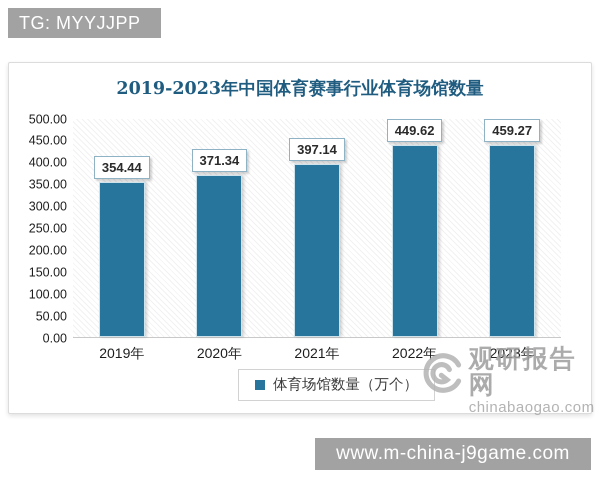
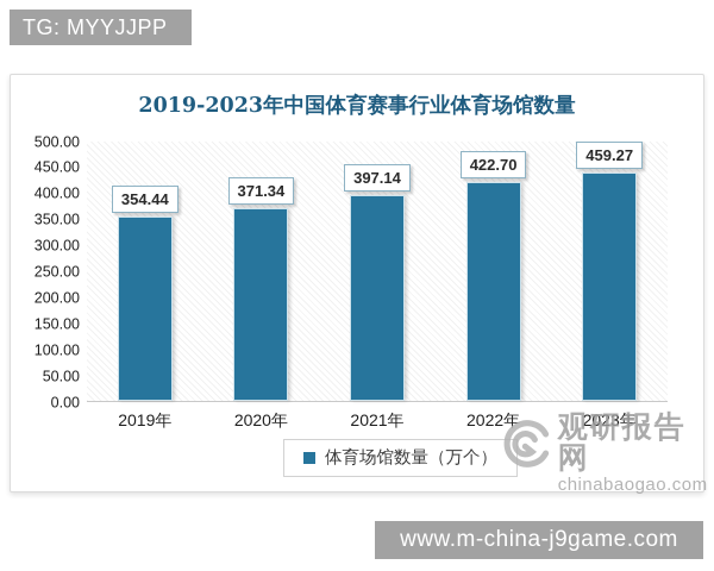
2022年: 449.62 -> 422.70
